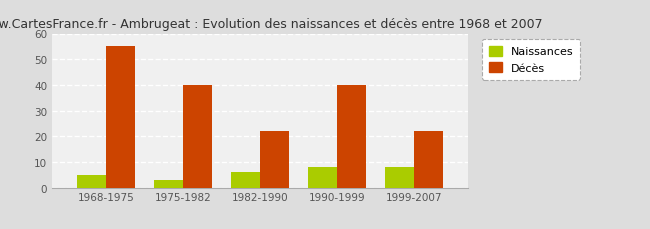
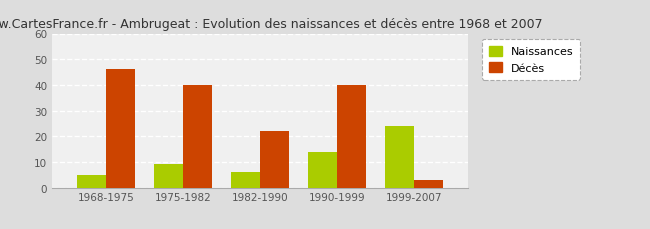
Décès/1968-1975: 55 -> 46
Naissances/1975-1982: 3 -> 9
Naissances/1990-1999: 8 -> 14
Naissances/1999-2007: 8 -> 24
Décès/1999-2007: 22 -> 3
